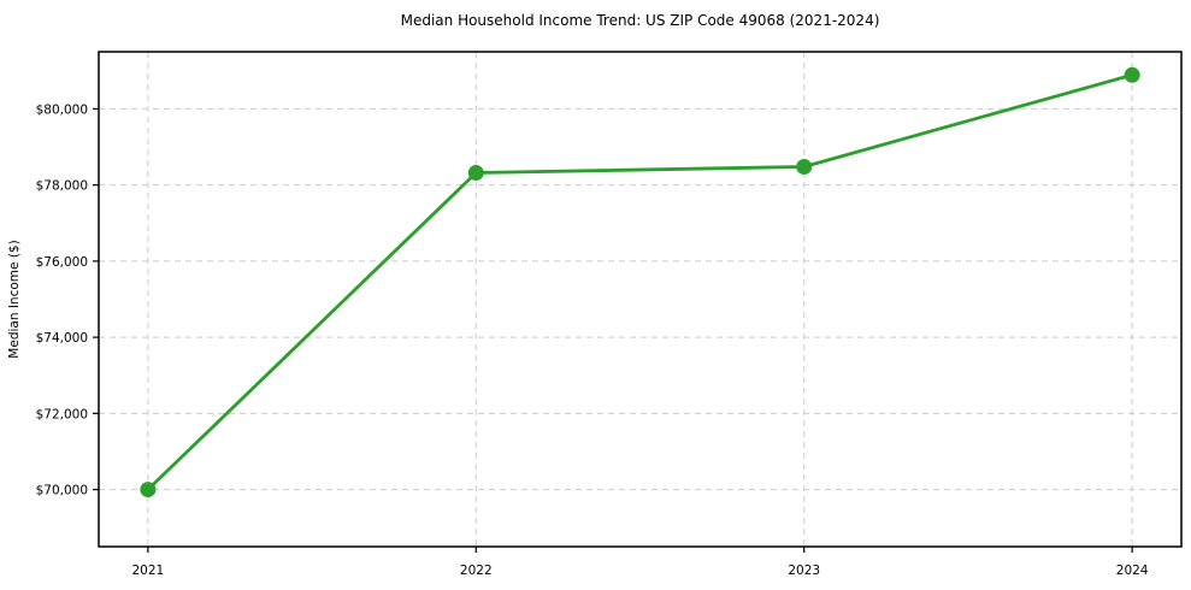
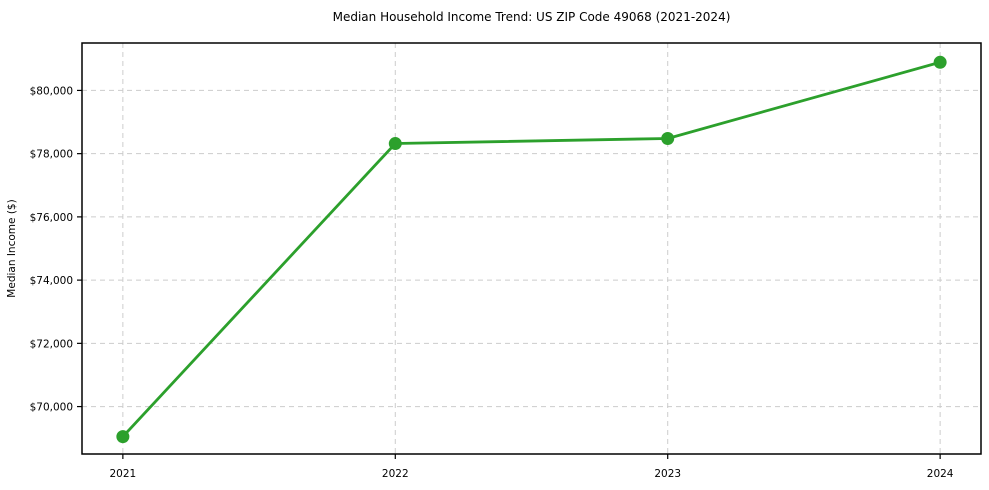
2021: $70000 -> $69000
